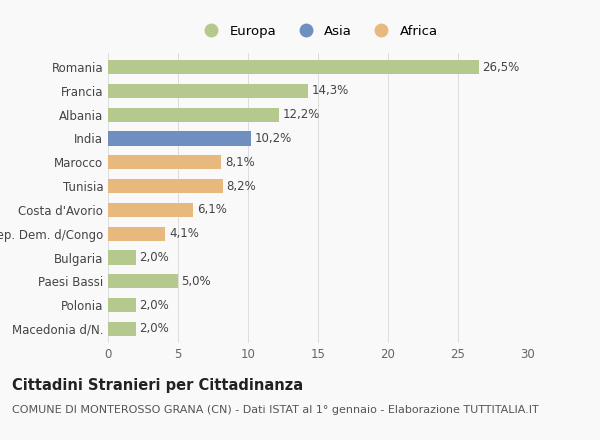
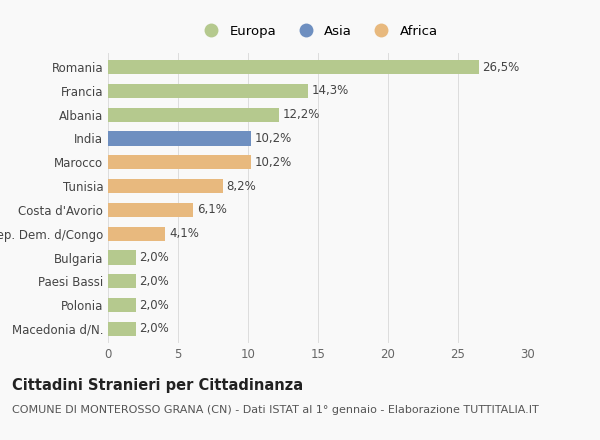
Marocco: 8,1% -> 10,2%
Paesi Bassi: 5,0% -> 2,0%
